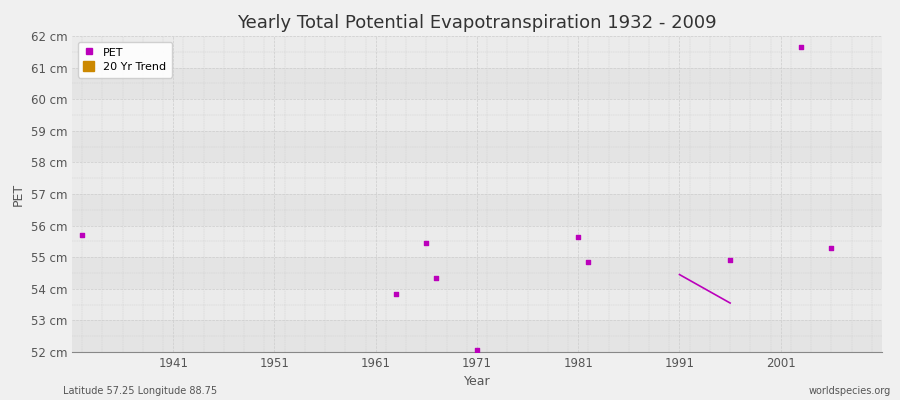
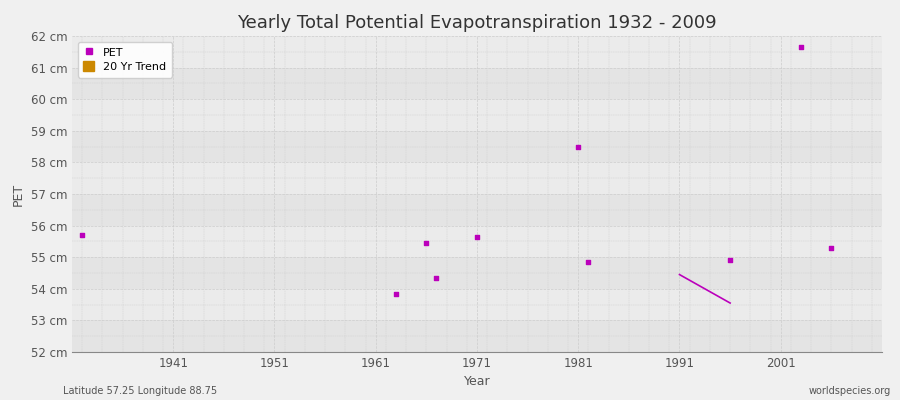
1971: 52.05 cm -> 55.65 cm
1981: 55.65 cm -> 58.50 cm
